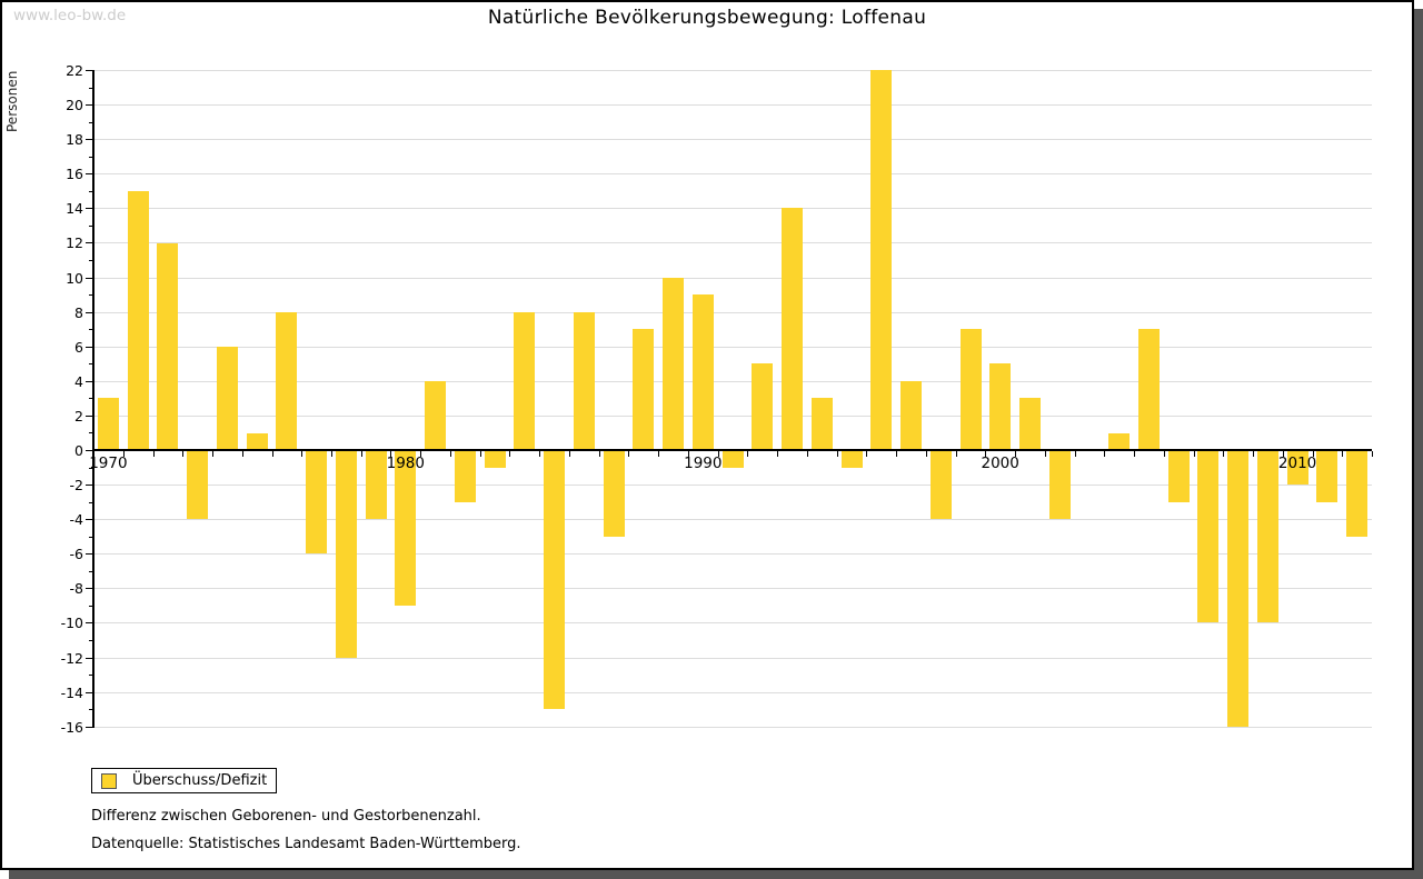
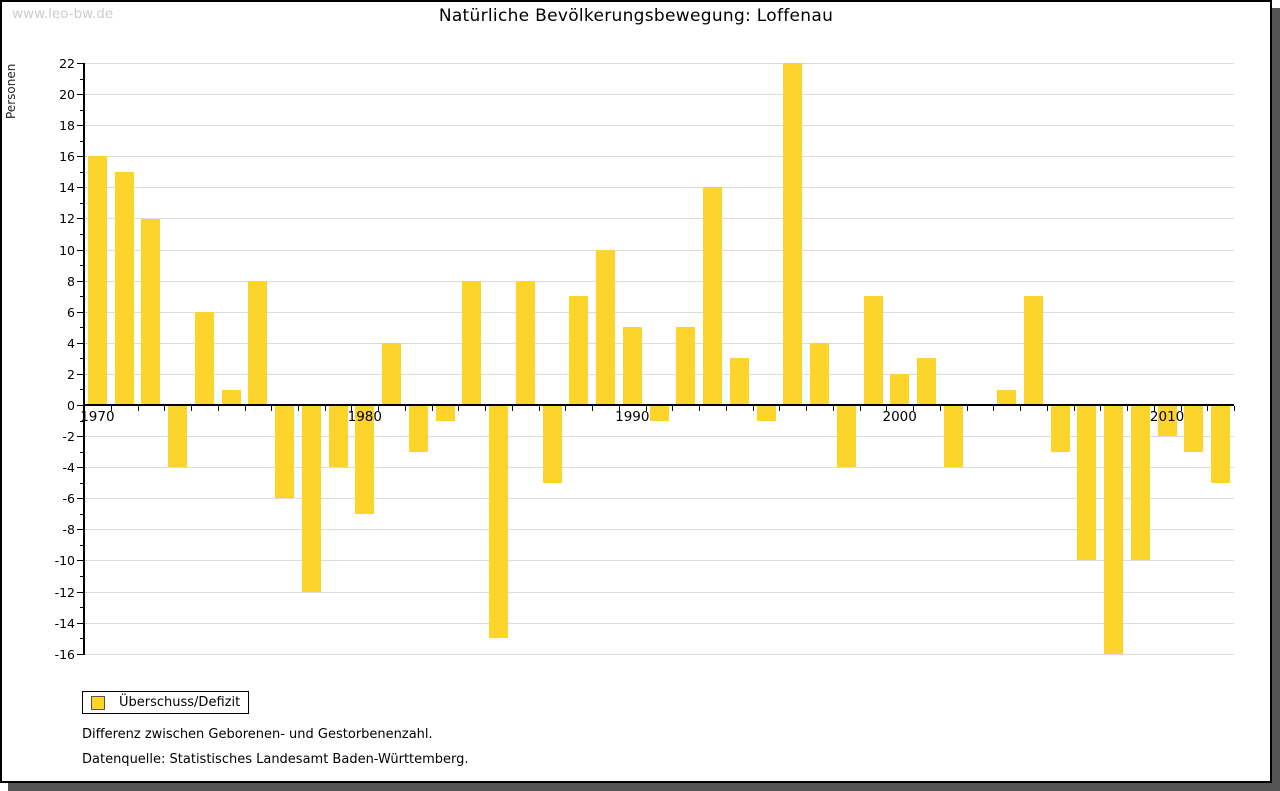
1970: 3 -> 16
1980: -9 -> -7
1990: 9 -> 5
2000: 5 -> 2
